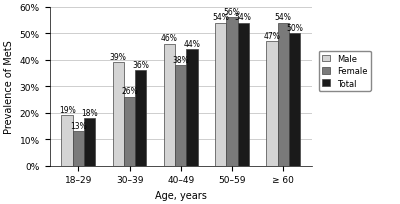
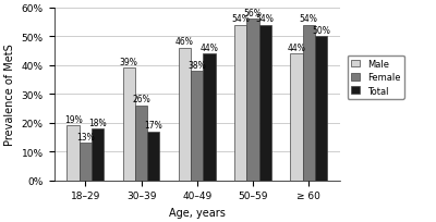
Total/30–39: 36% -> 17%
Male/≥ 60: 47% -> 44%
